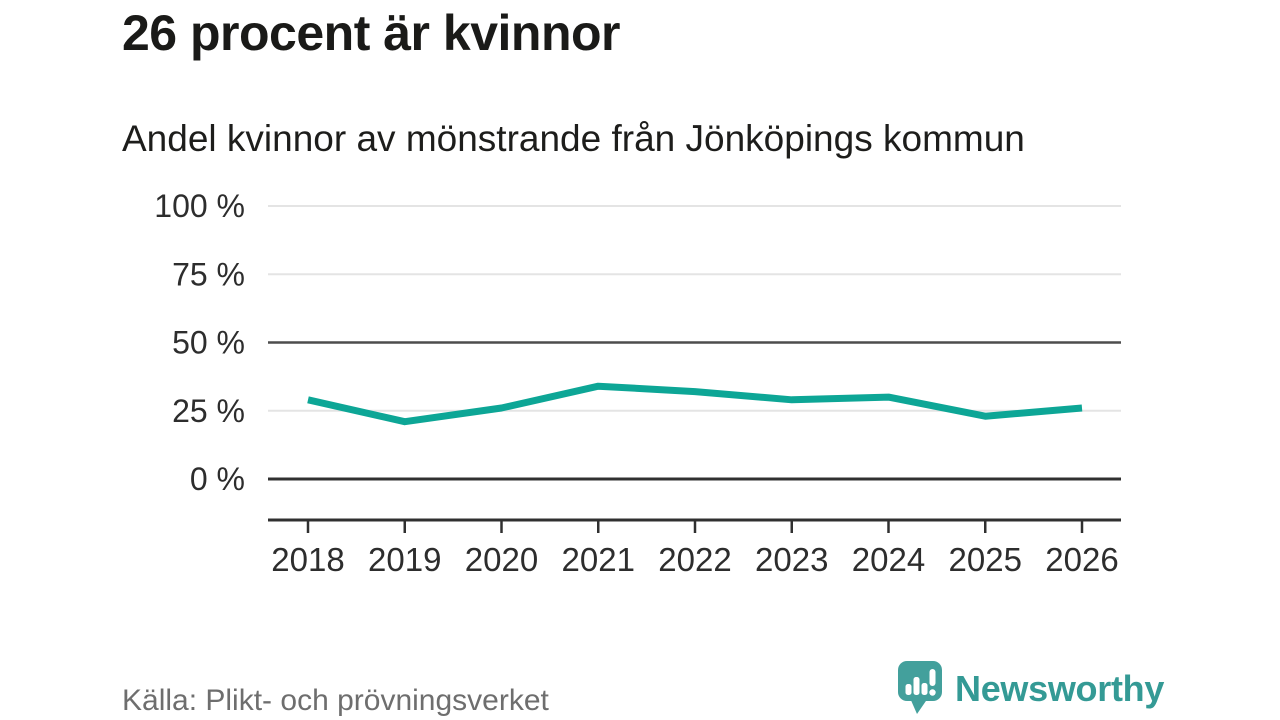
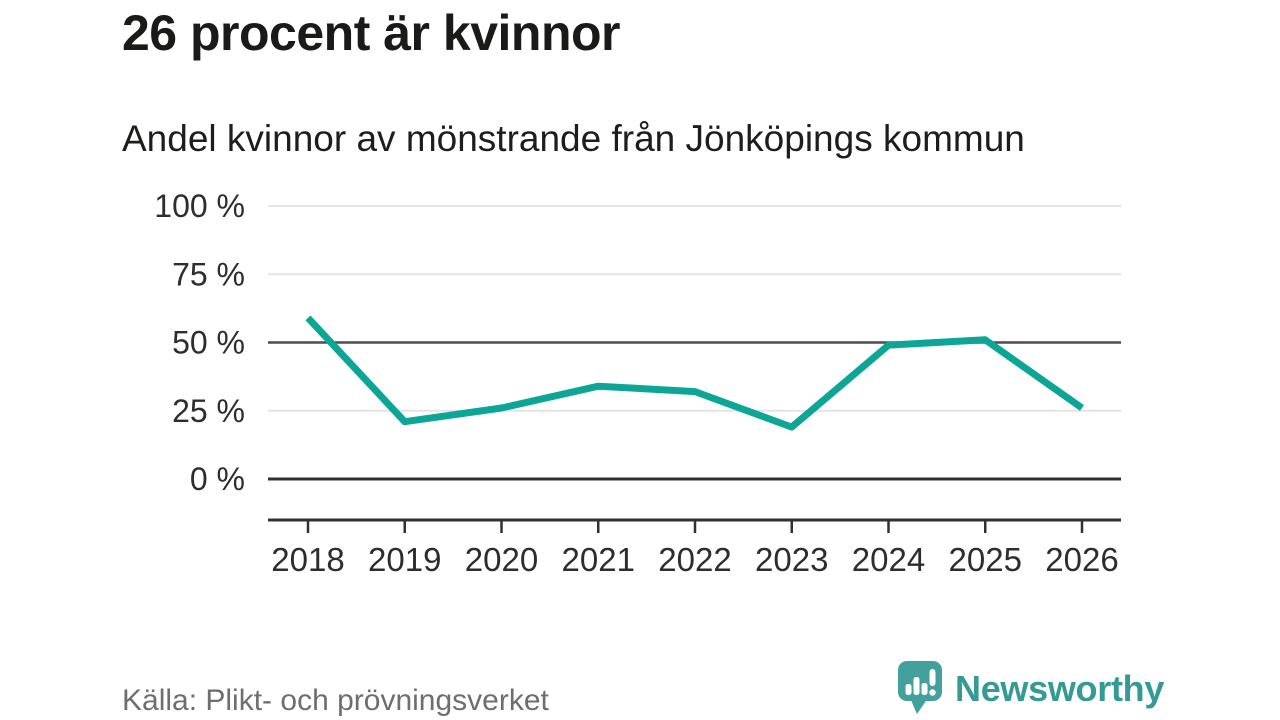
2018: 29% -> 59%
2023: 29% -> 19%
2024: 30% -> 49%
2025: 23% -> 51%
